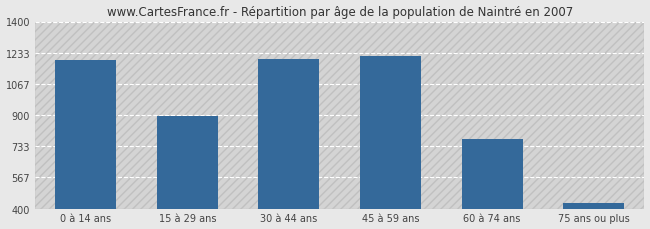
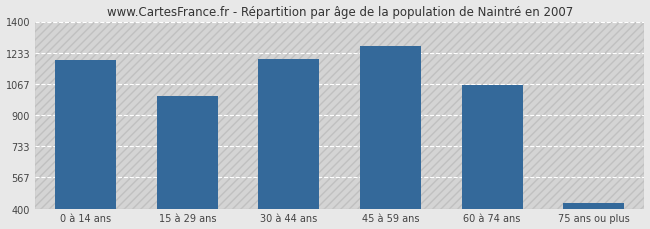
15 à 29 ans: 890 -> 1000
45 à 59 ans: 1210 -> 1270
60 à 74 ans: 770 -> 1060
